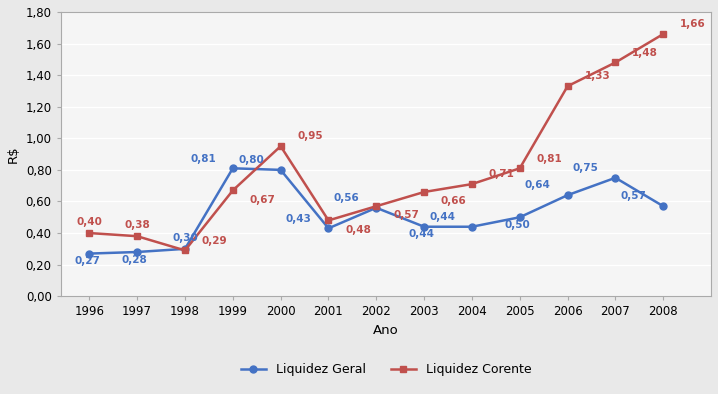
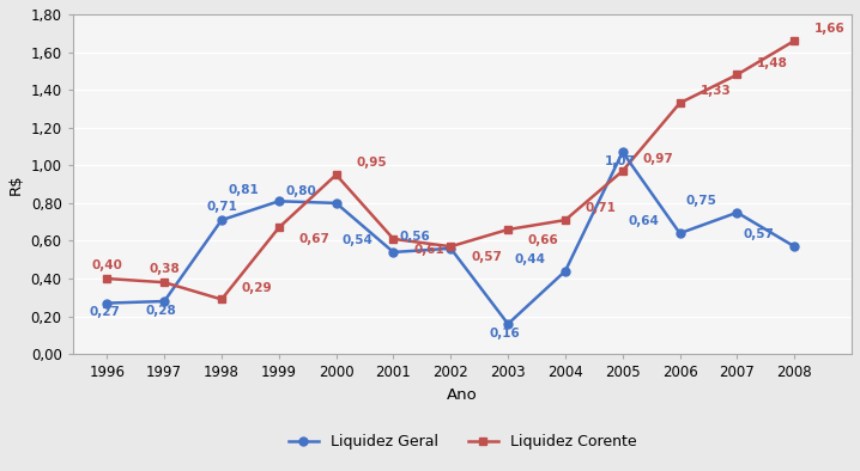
Liquidez Geral/1998: 0,30 -> 0,71
Liquidez Geral/2001: 0,43 -> 0,54
Liquidez Corente/2001: 0,48 -> 0,61
Liquidez Geral/2003: 0,44 -> 0,16
Liquidez Geral/2005: 0,50 -> 1,07
Liquidez Corente/2005: 0,81 -> 0,97
